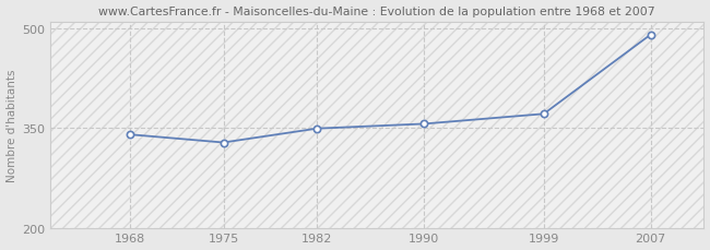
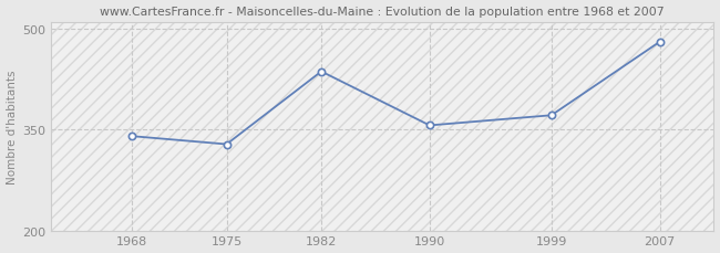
1982: 349 -> 436
2007: 490 -> 480
